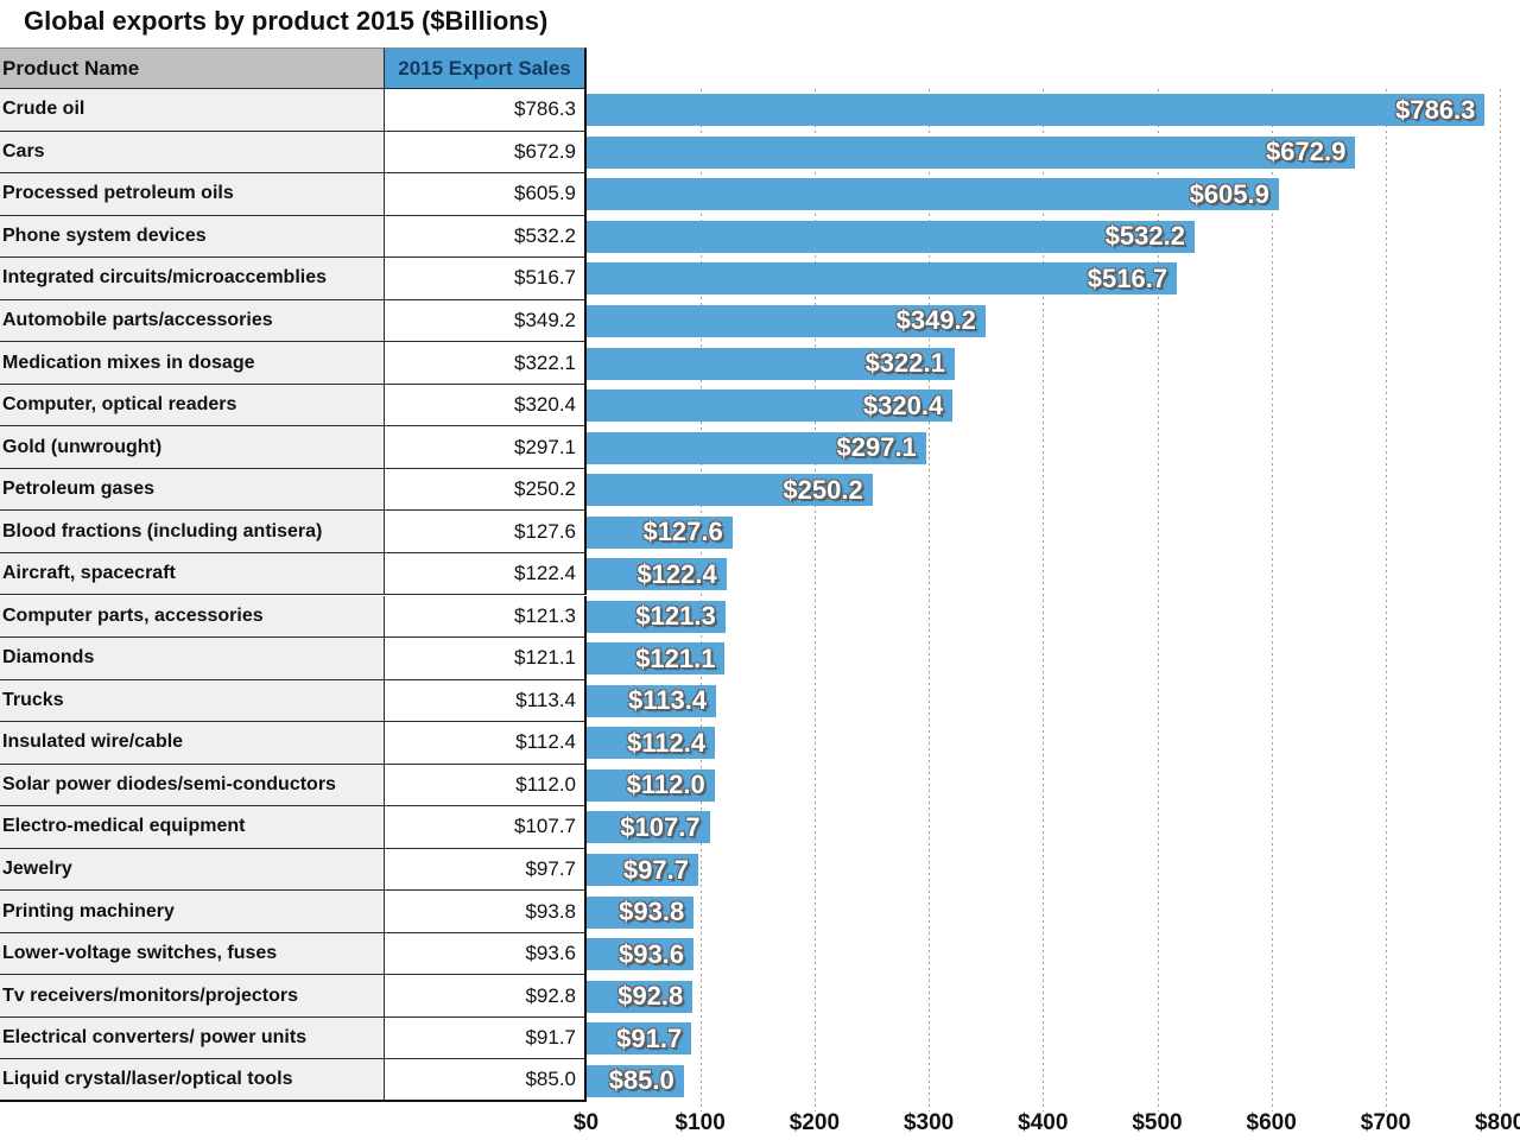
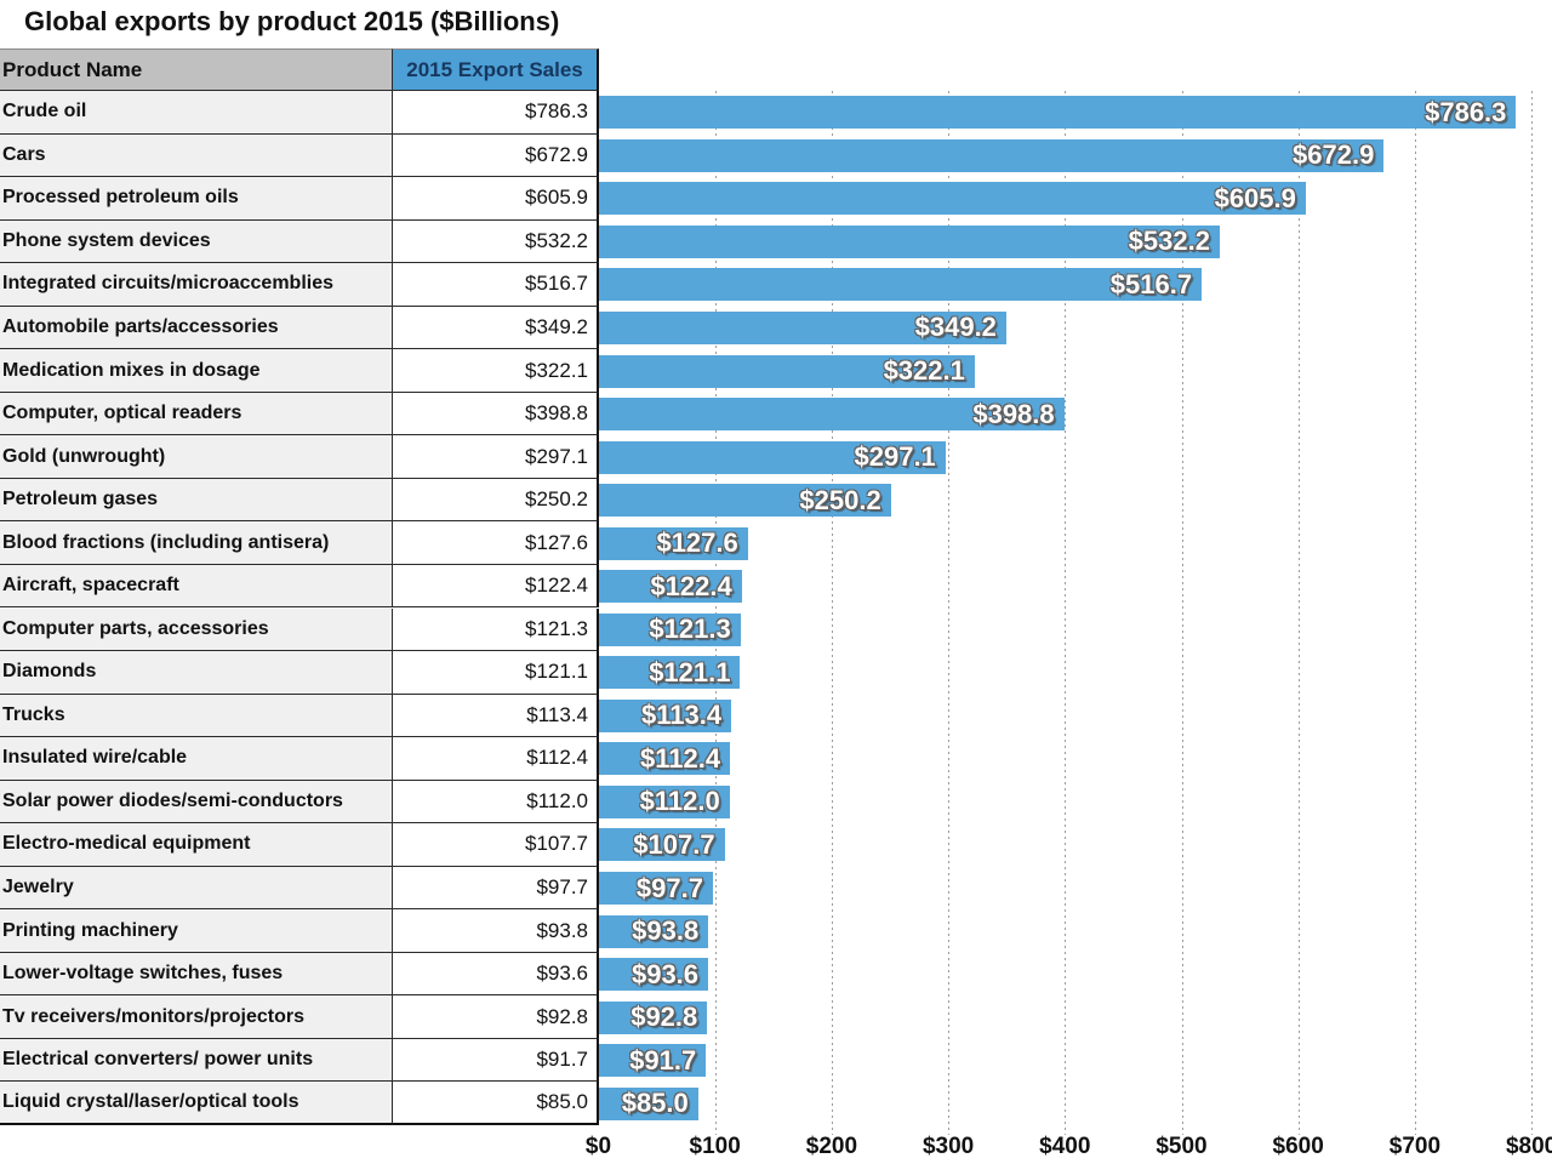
Computer, optical readers: $320.4 -> $398.8
